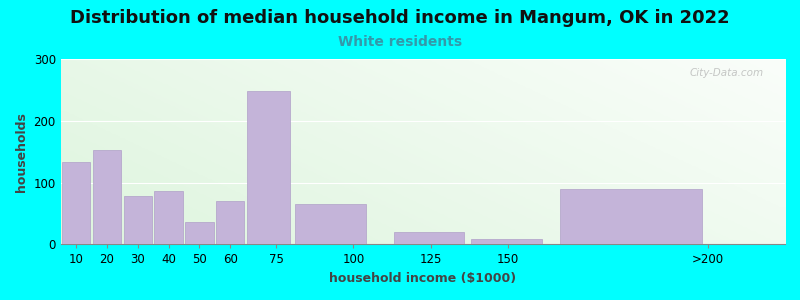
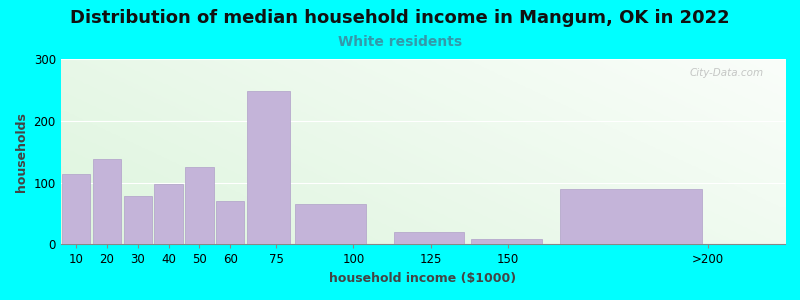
10: 133 -> 114
20: 152 -> 138
40: 87 -> 98
50: 37 -> 126
